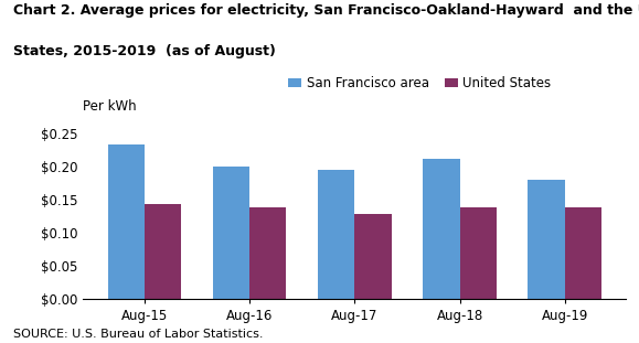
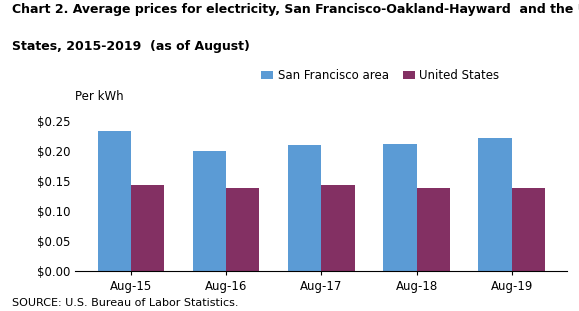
San Francisco area/Aug-17: $0.194 -> $0.209
United States/Aug-17: $0.128 -> $0.143
San Francisco area/Aug-19: $0.180 -> $0.222
